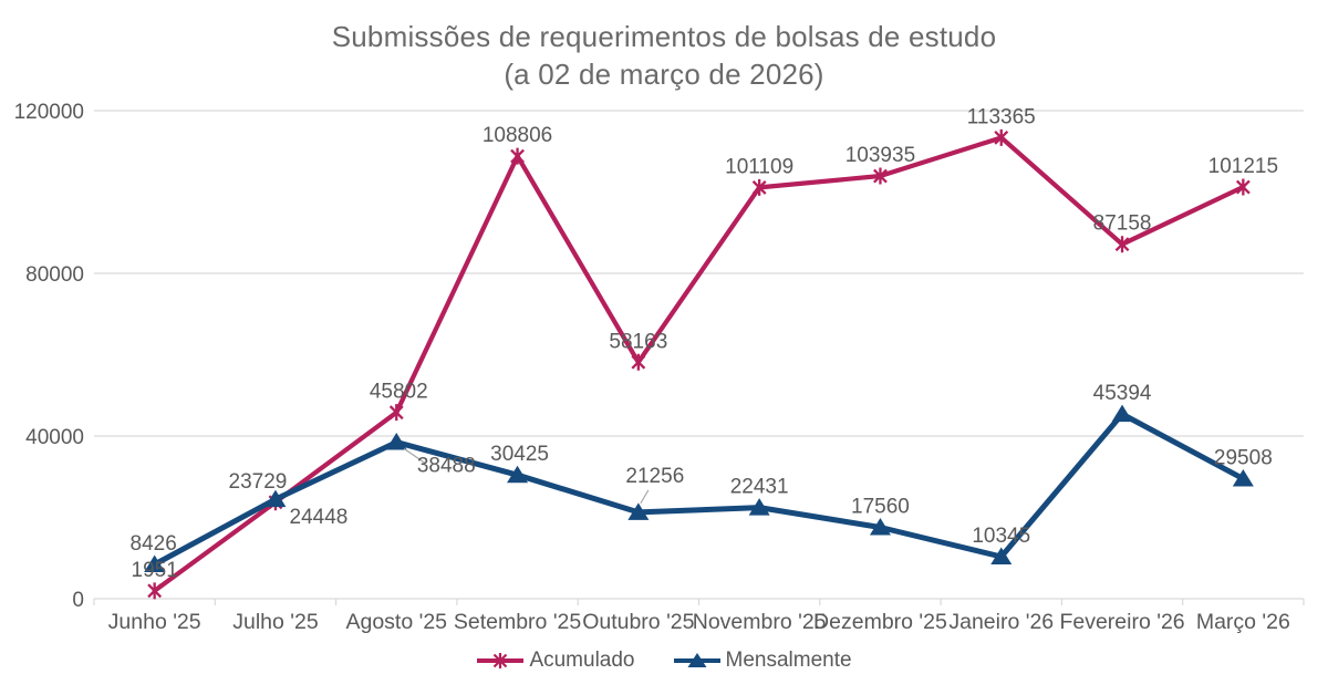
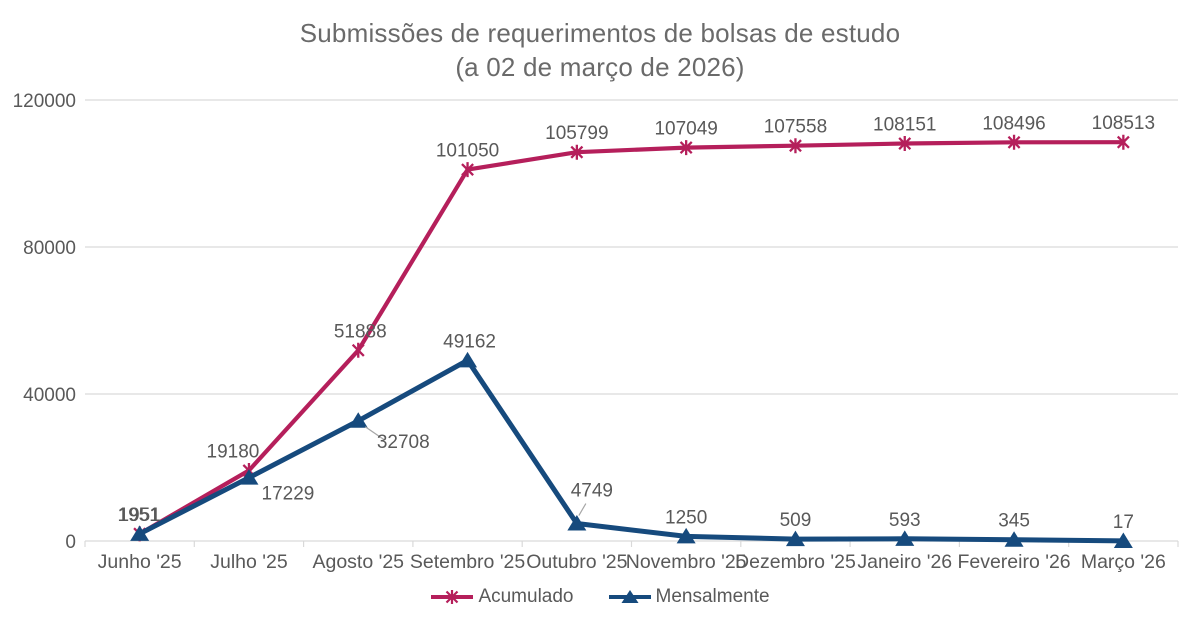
Mensalmente/Junho '25: 8426 -> 1951
Acumulado/Julho '25: 23729 -> 19180
Mensalmente/Julho '25: 24448 -> 17229
Acumulado/Agosto '25: 45802 -> 51888
Mensalmente/Agosto '25: 38488 -> 32708
Acumulado/Setembro '25: 108806 -> 101050
Mensalmente/Setembro '25: 30425 -> 49162
Acumulado/Outubro '25: 58163 -> 105799
Mensalmente/Outubro '25: 21256 -> 4749
Acumulado/Novembro '25: 101109 -> 107049
Mensalmente/Novembro '25: 22431 -> 1250
Acumulado/Dezembro '25: 103935 -> 107558
Mensalmente/Dezembro '25: 17560 -> 509
Acumulado/Janeiro '26: 113365 -> 108151
Mensalmente/Janeiro '26: 10345 -> 593
Acumulado/Fevereiro '26: 87158 -> 108496
Mensalmente/Fevereiro '26: 45394 -> 345
Acumulado/Março '26: 101215 -> 108513
Mensalmente/Março '26: 29508 -> 17
